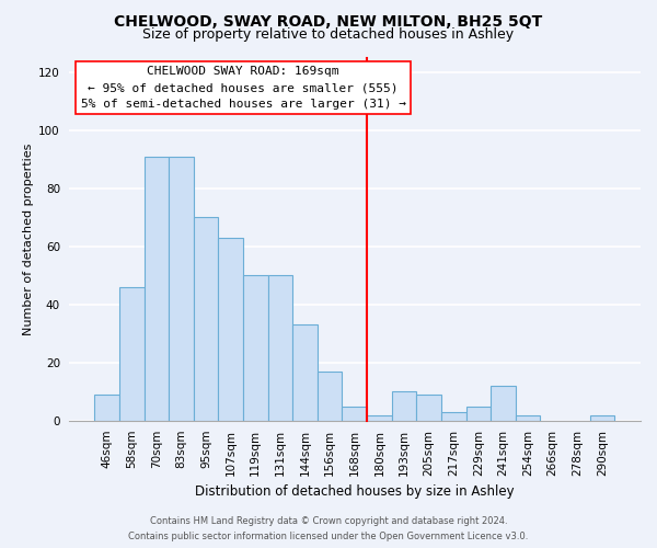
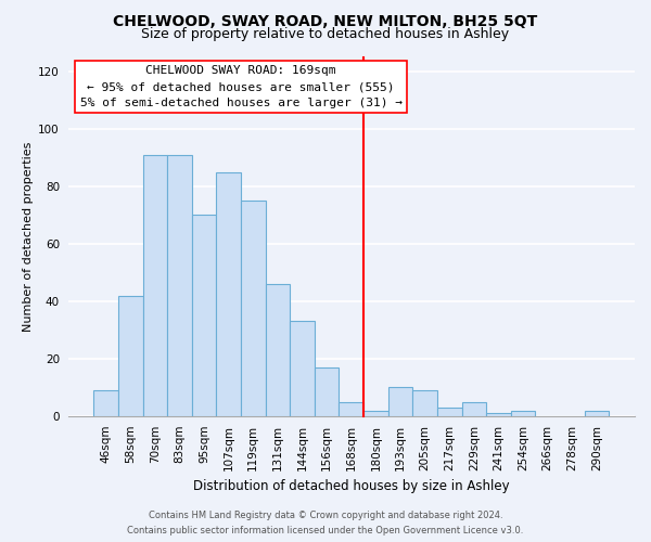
58sqm: 46 -> 42
107sqm: 63 -> 85
119sqm: 50 -> 75
131sqm: 50 -> 46
241sqm: 12 -> 1
